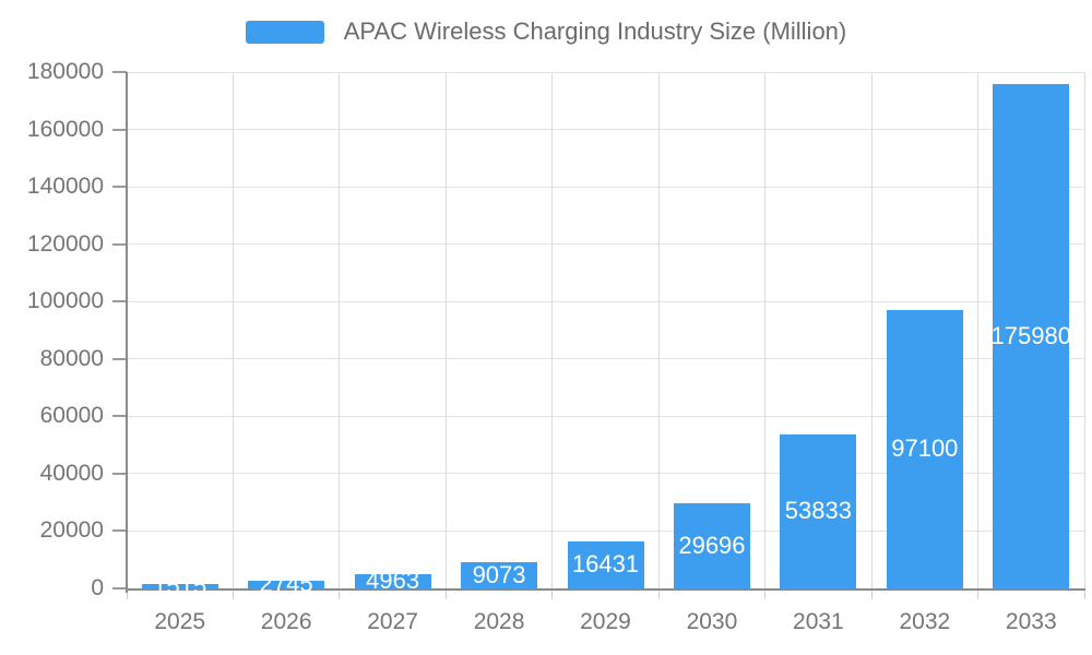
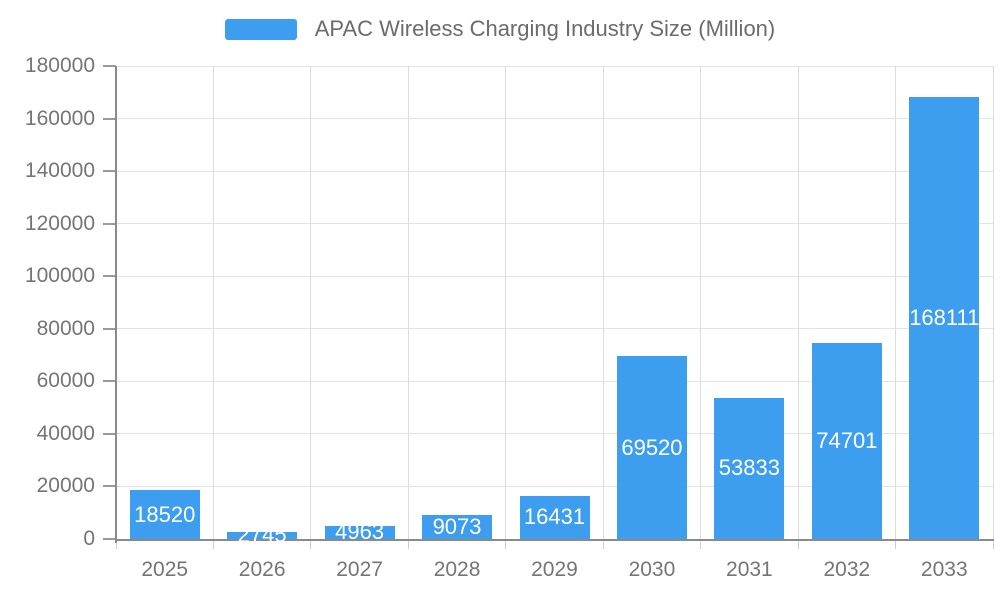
2025: 1515 -> 18520
2030: 29696 -> 69520
2032: 97100 -> 74701
2033: 175980 -> 168111
